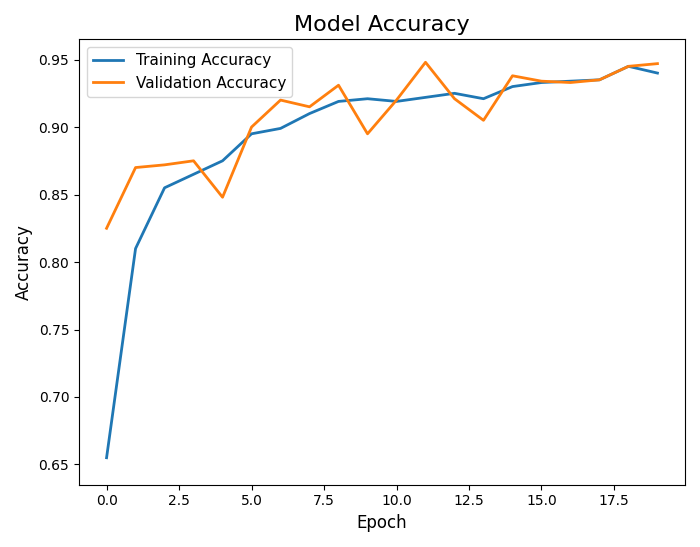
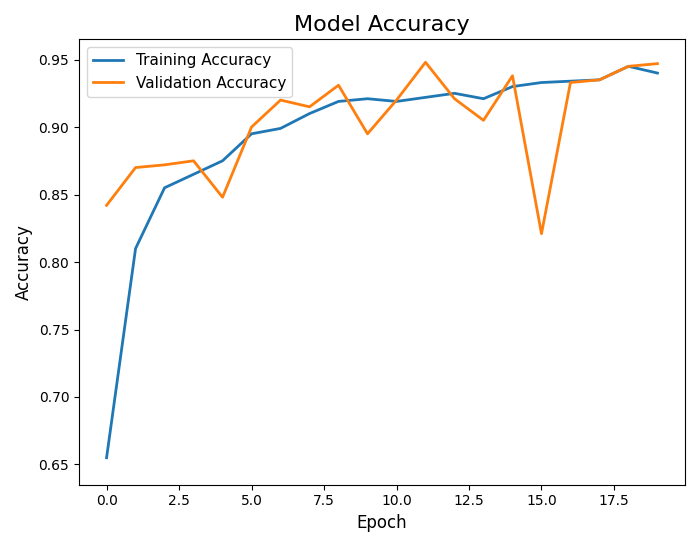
Validation Accuracy/0.0: 0.825 -> 0.842
Validation Accuracy/15.0: 0.934 -> 0.821
